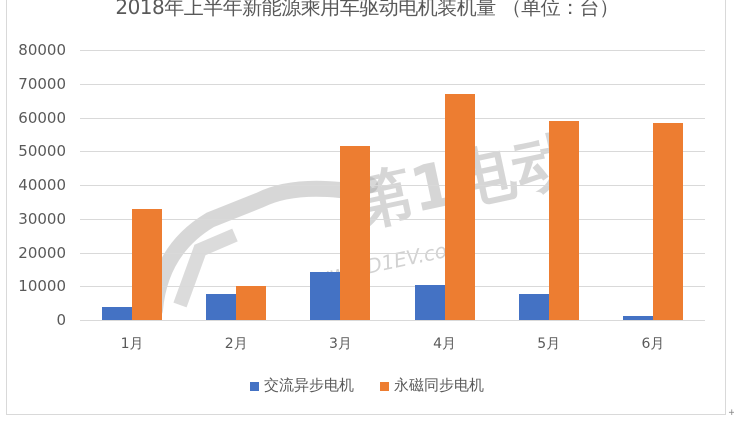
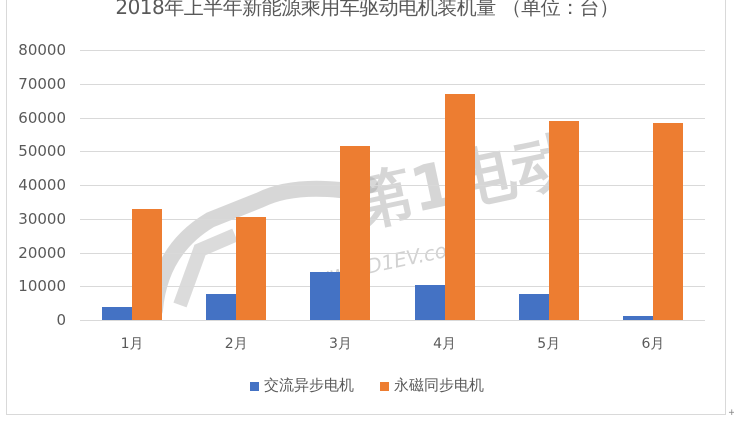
永磁同步电机/2月: 10000 -> 30000
